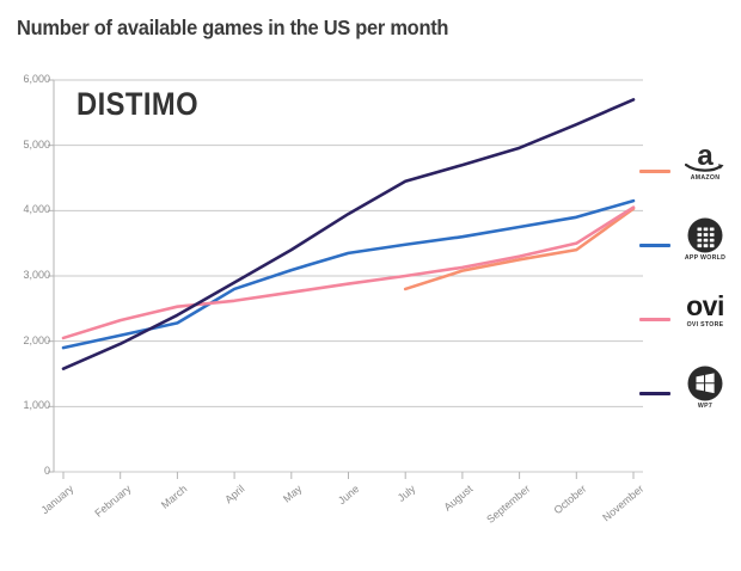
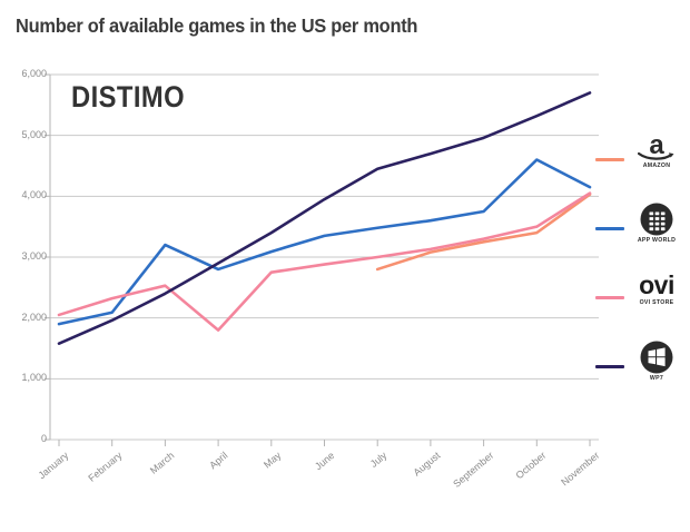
APP WORLD/March: 2300 -> 3200
OVI STORE/April: 2600 -> 1800
APP WORLD/October: 3900 -> 4600
